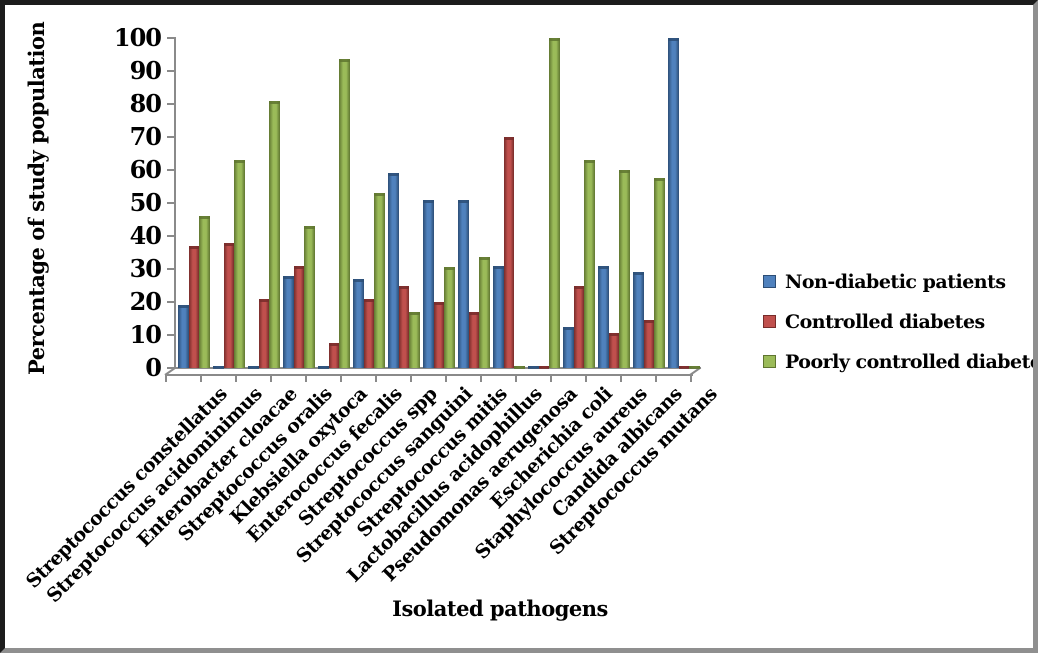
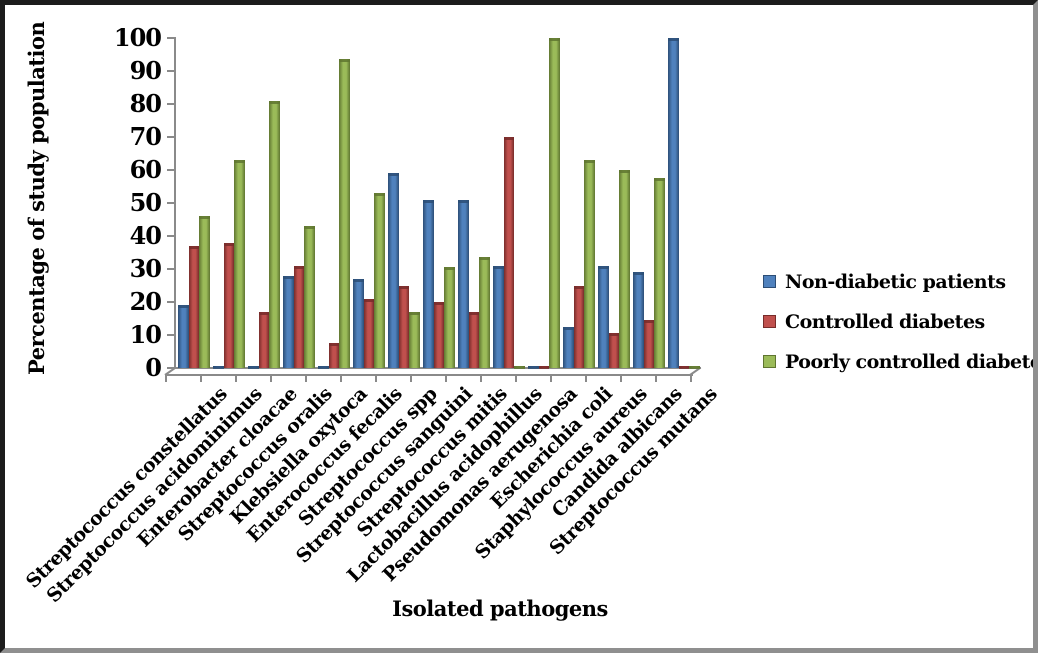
Controlled diabetes/Enterobacter cloacae: 21 -> 17
